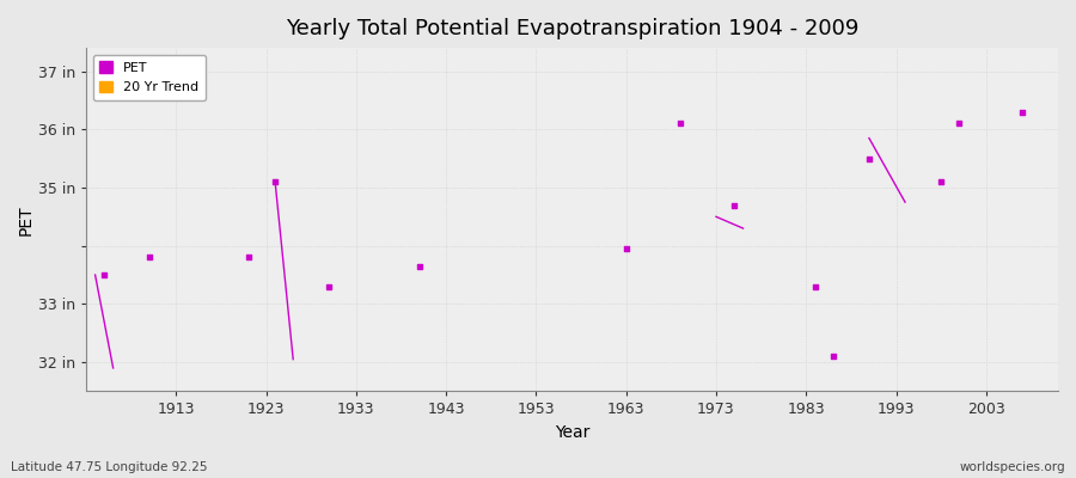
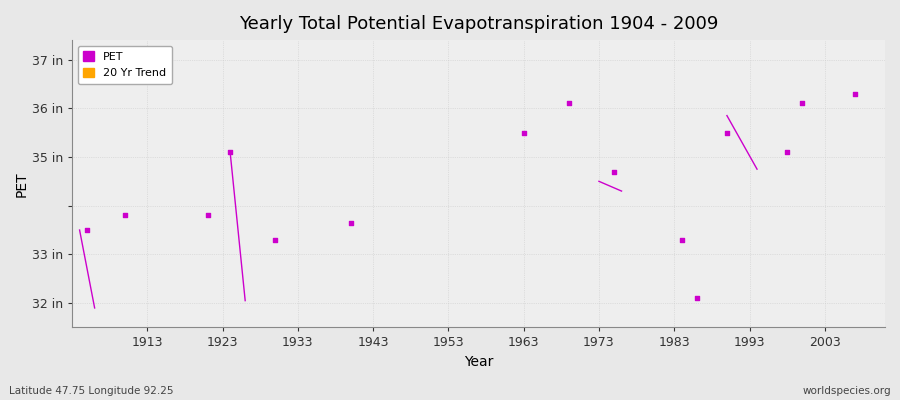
1963: 33.95 in -> 35.50 in
